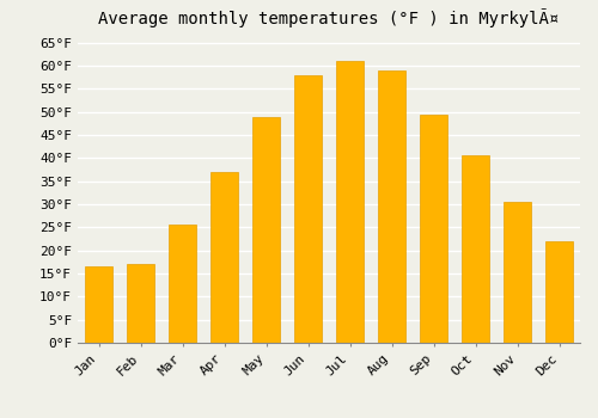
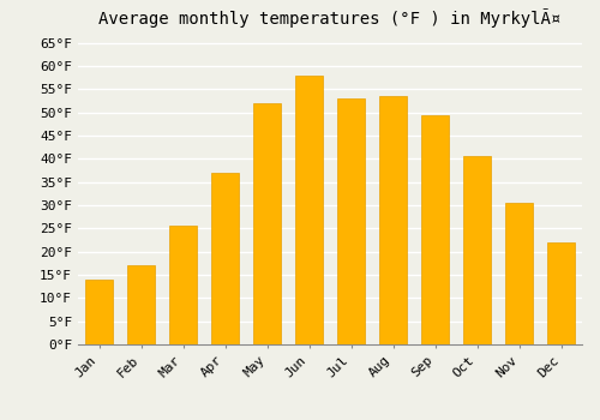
Jan: 16.5°F -> 14.0°F
May: 49.0°F -> 52.0°F
Jul: 61.0°F -> 53.0°F
Aug: 59.0°F -> 53.5°F
